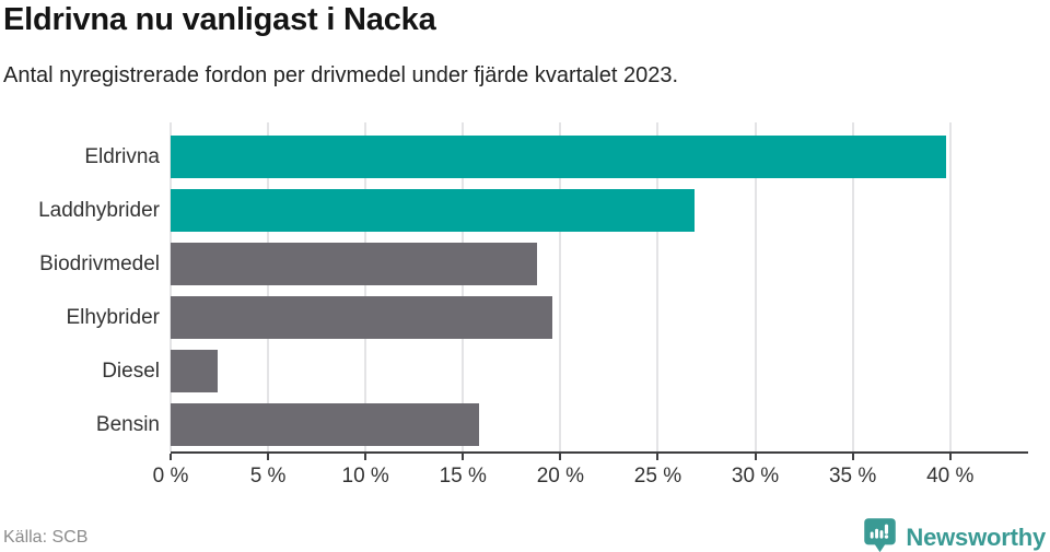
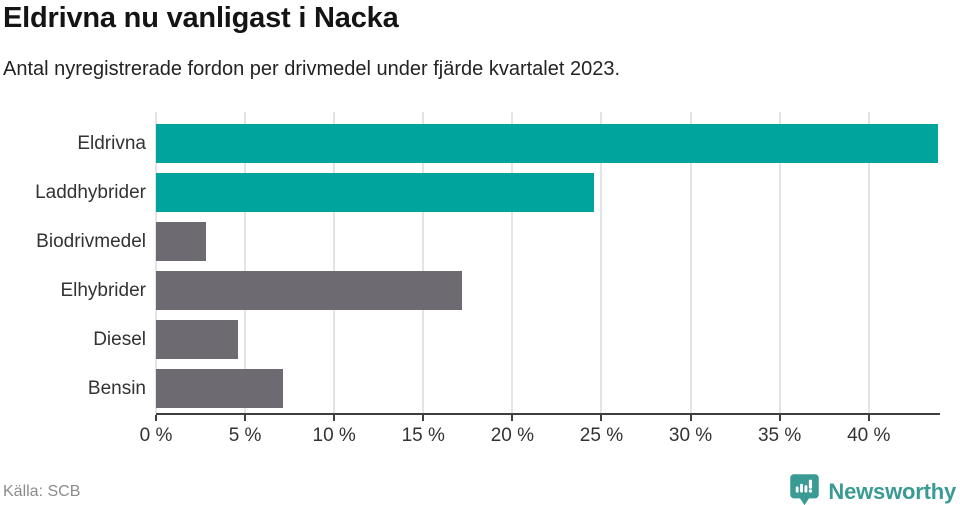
Eldrivna: 39.8% -> 43.9%
Laddhybrider: 26.9% -> 24.6%
Biodrivmedel: 18.8% -> 2.8%
Elhybrider: 19.6% -> 17.2%
Diesel: 2.4% -> 4.6%
Bensin: 15.8% -> 7.1%
